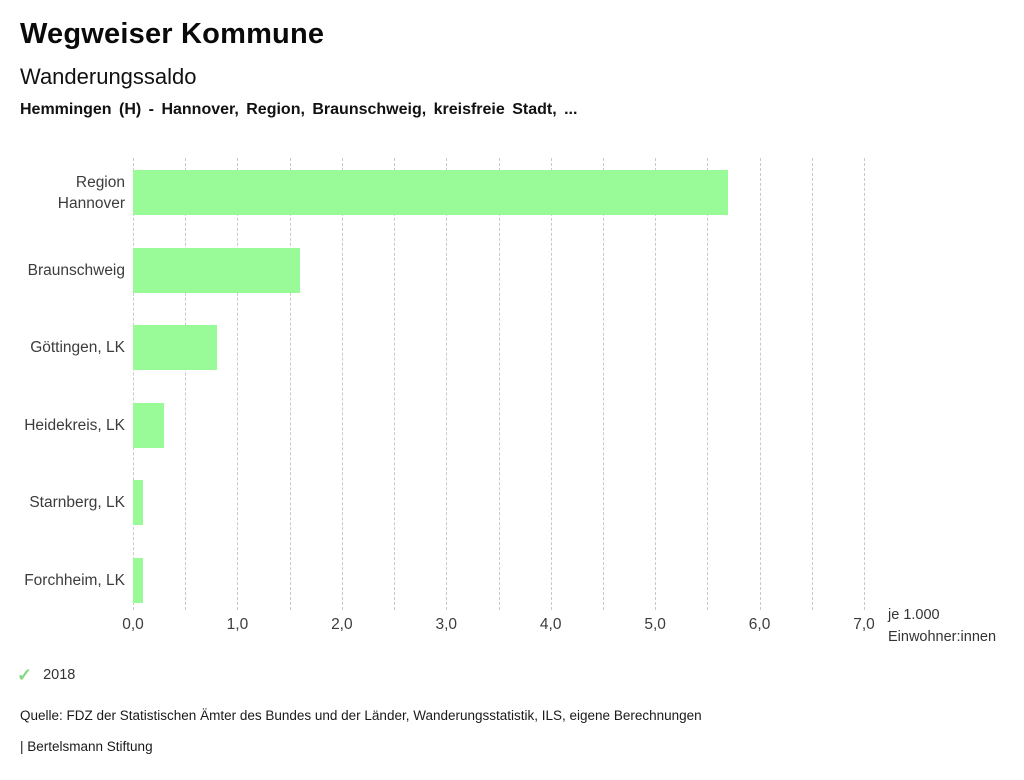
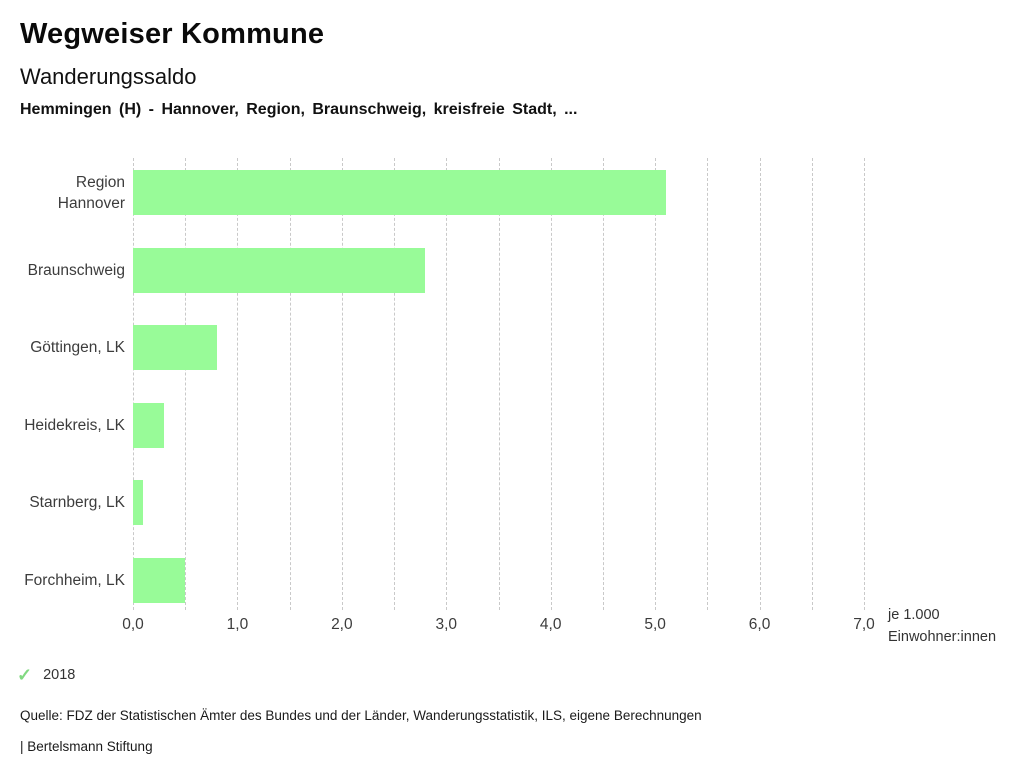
Region Hannover: 5,7 -> 5,1
Braunschweig: 1,6 -> 2,8
Forchheim, LK: 0,1 -> 0,5
